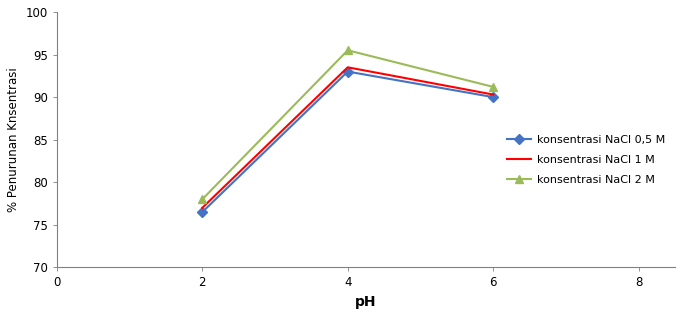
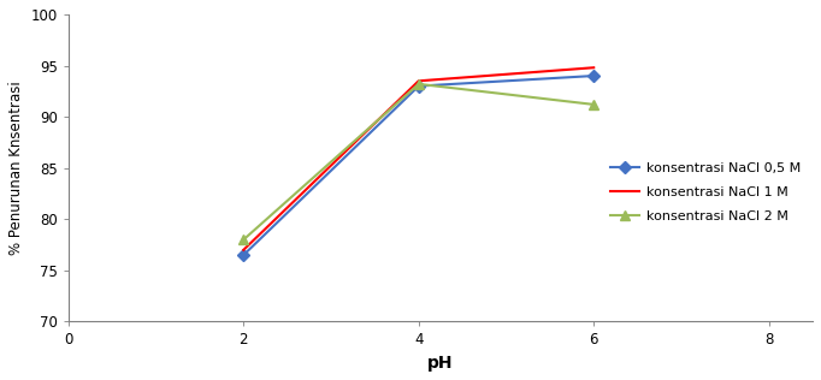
konsentrasi NaCl 2 M/4: 95.5 -> 93.2
konsentrasi NaCl 0,5 M/6: 90.0 -> 94.0
konsentrasi NaCl 1 M/6: 90.3 -> 94.8
